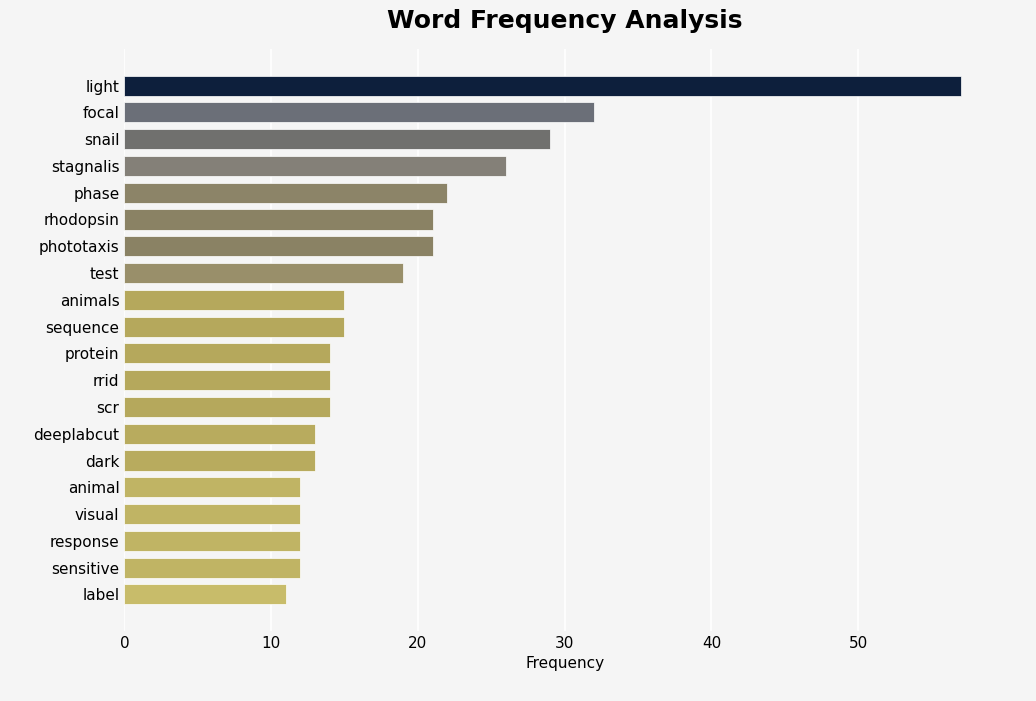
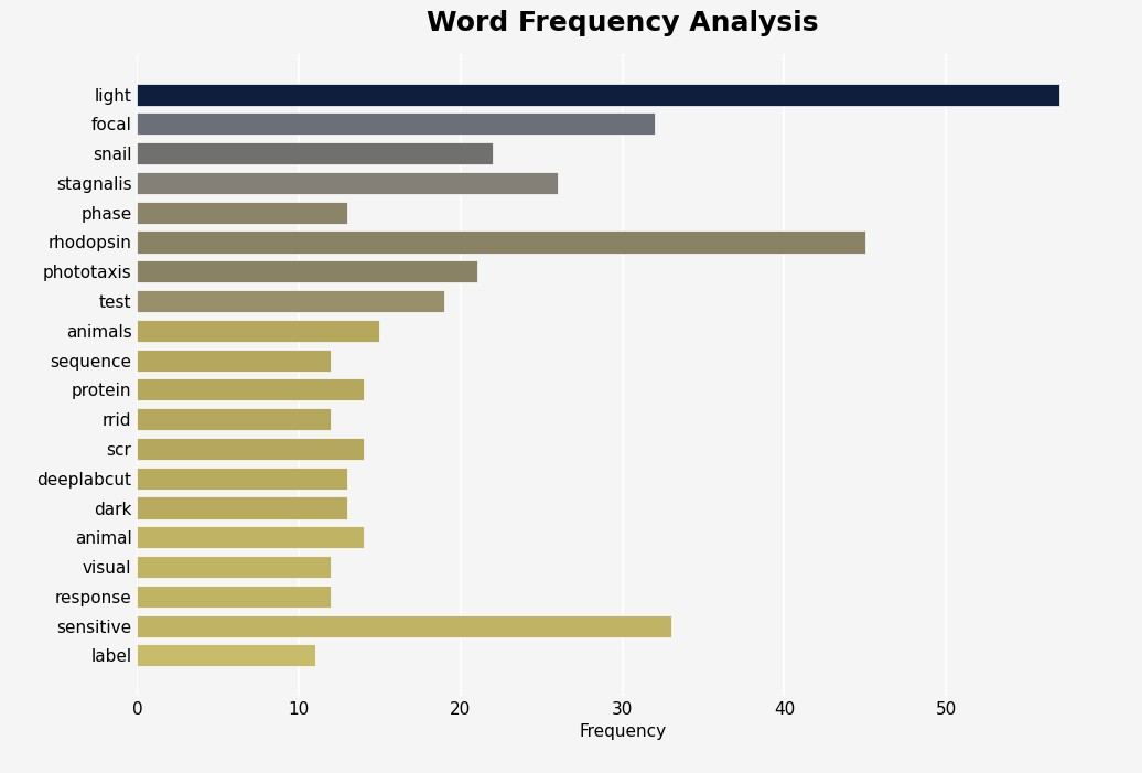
snail: 29 -> 22
phase: 22 -> 13
rhodopsin: 21 -> 45
sequence: 15 -> 12
rrid: 14 -> 12
animal: 12 -> 14
sensitive: 12 -> 33
